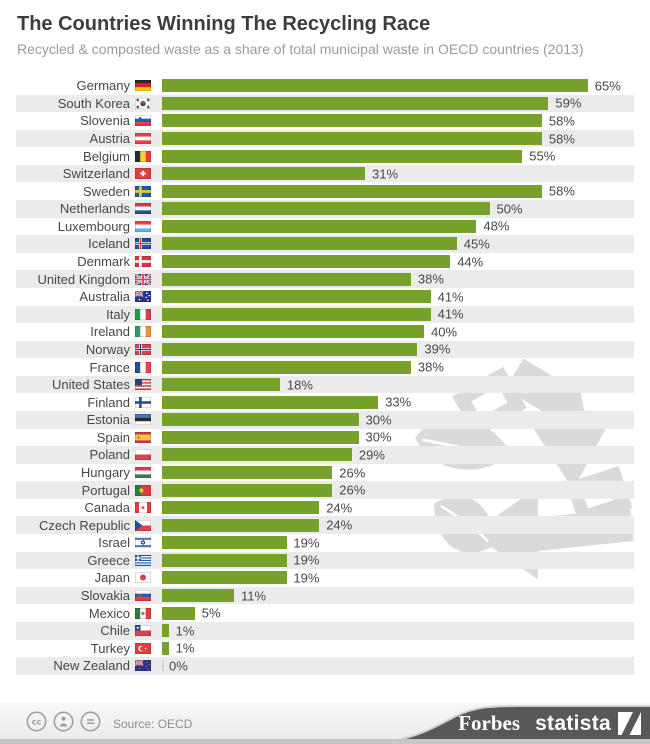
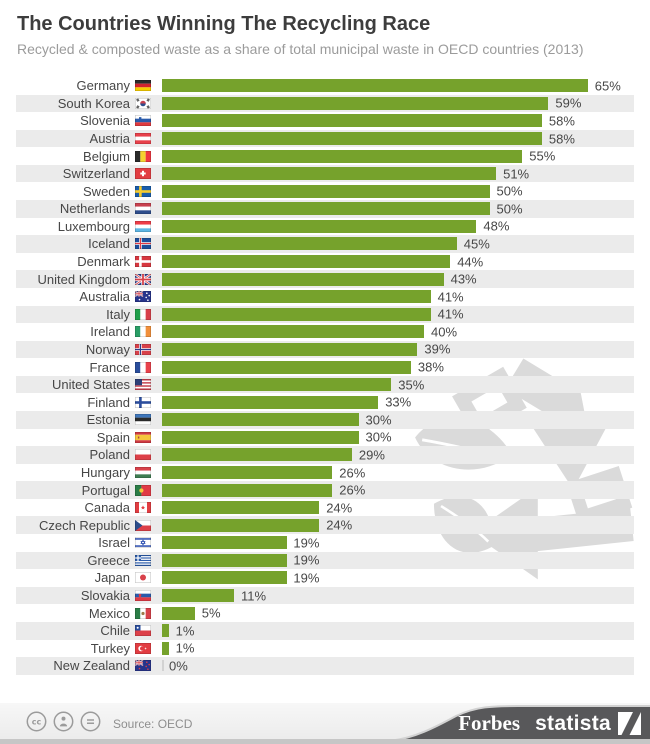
Switzerland: 31% -> 51%
Sweden: 58% -> 50%
United Kingdom: 38% -> 43%
United States: 18% -> 35%
